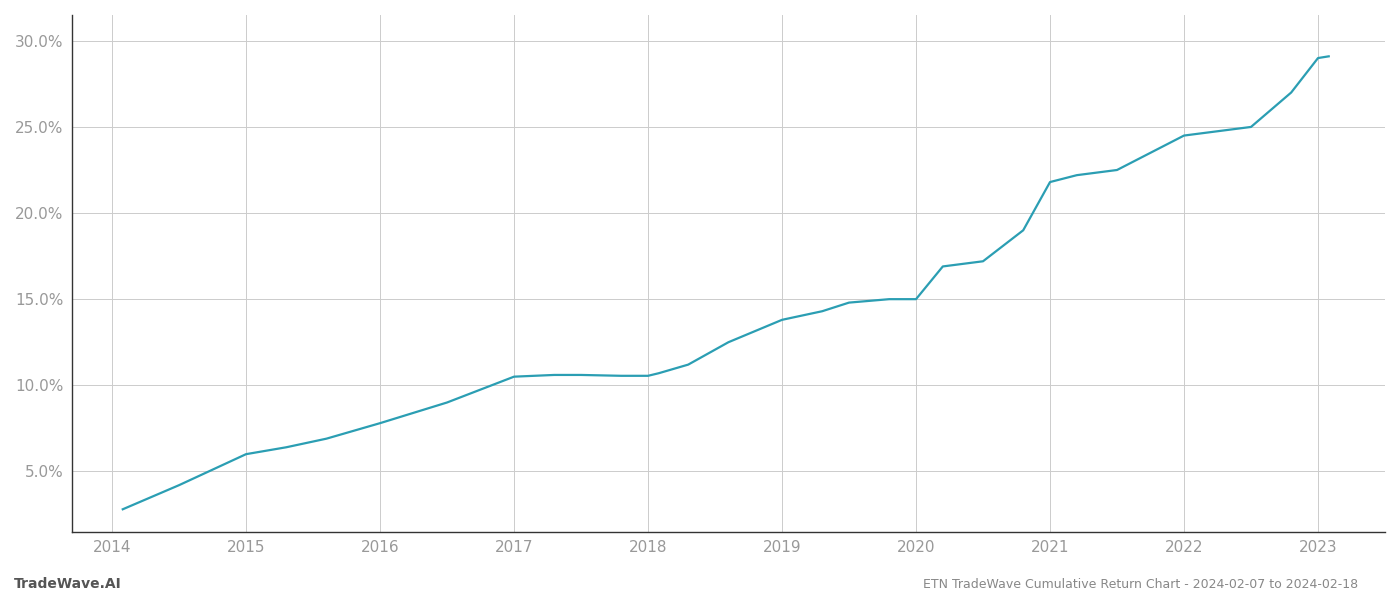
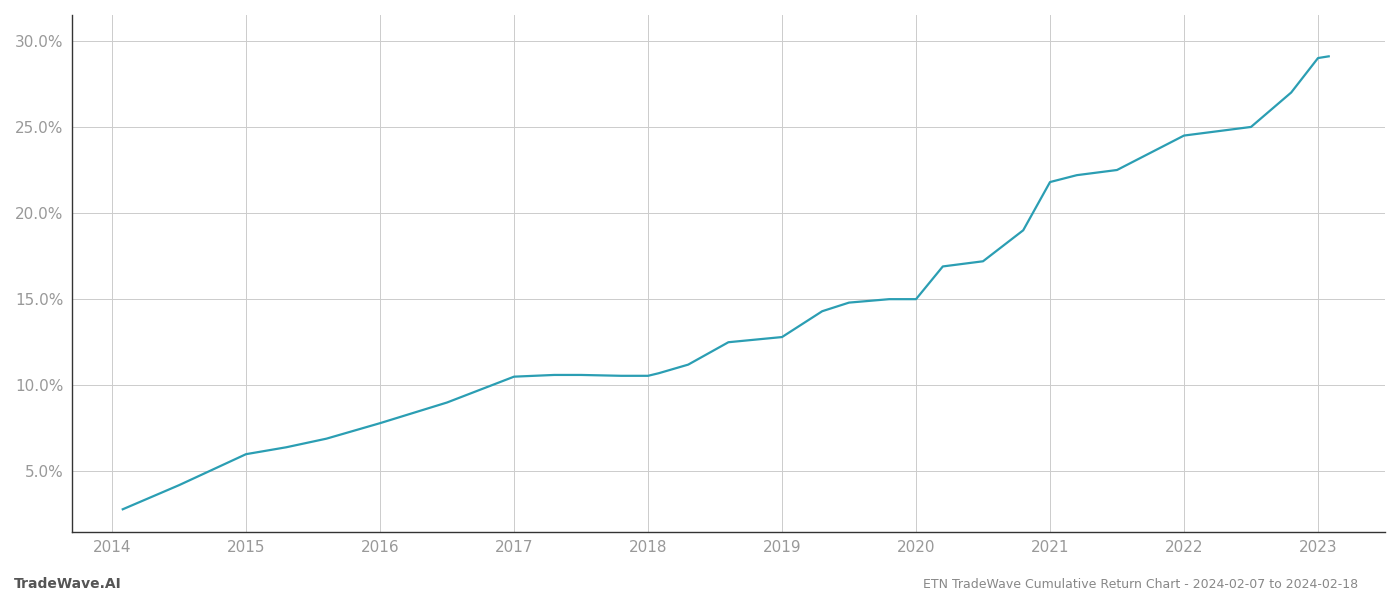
2019: 13.8% -> 12.8%
